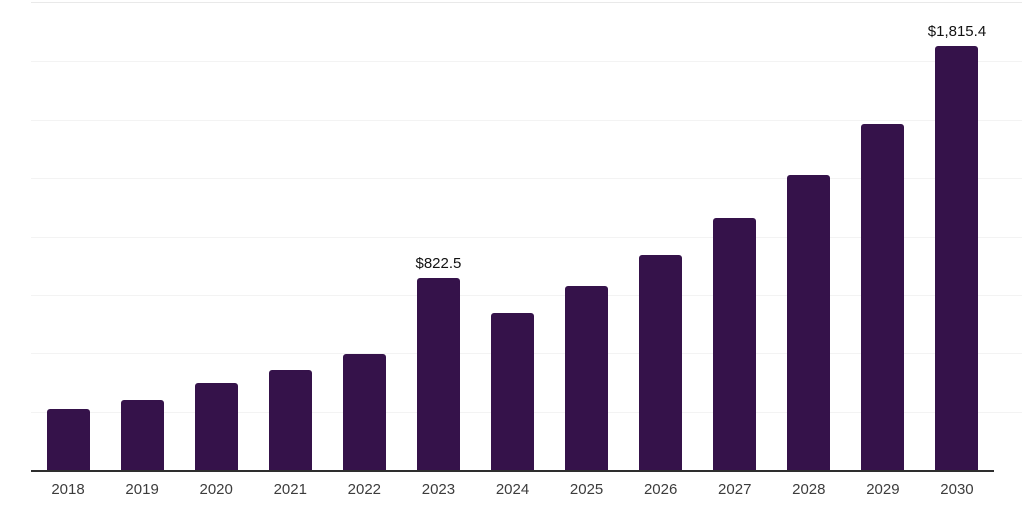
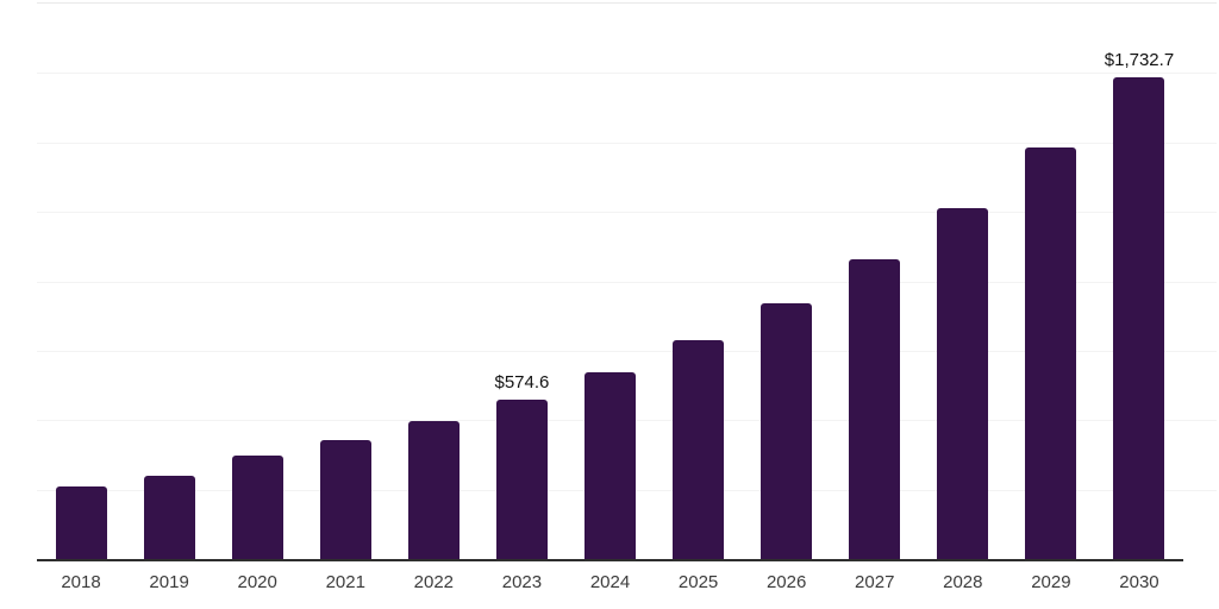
2023: $822.5 -> $574.6
2030: $1,815.4 -> $1,732.7
